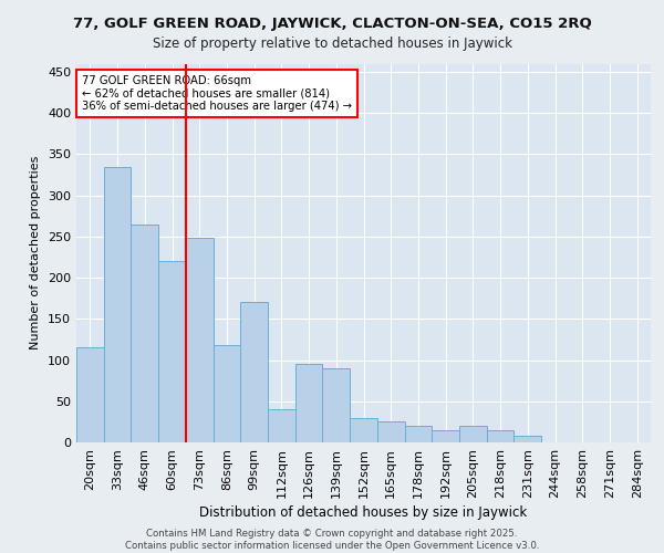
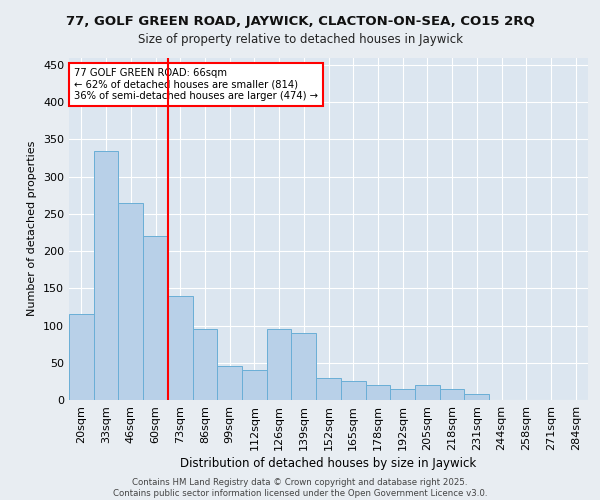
73sqm: 248 -> 140
86sqm: 118 -> 95
99sqm: 170 -> 45
